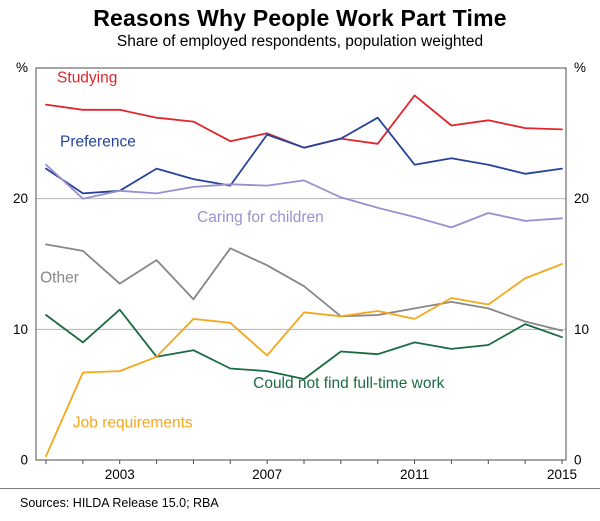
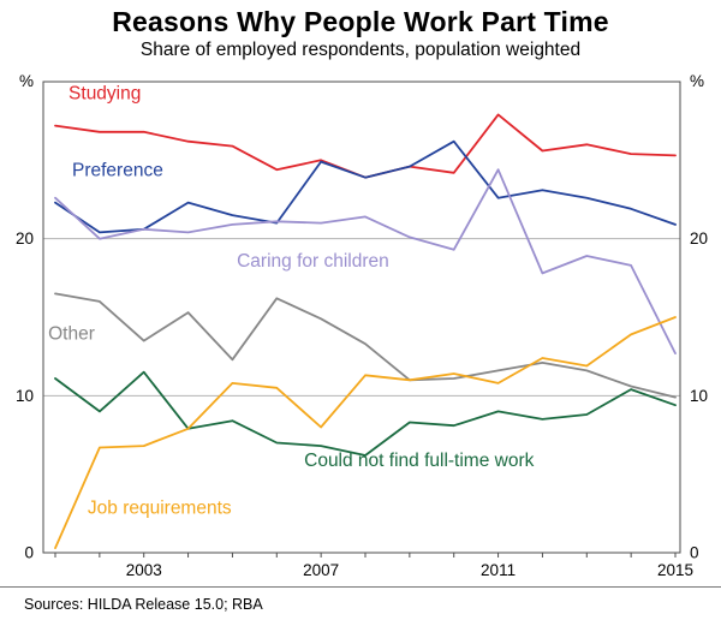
Caring for children/2011: 18.6 -> 24.4
Preference/2015: 22.3 -> 20.9
Caring for children/2015: 18.5 -> 12.7
